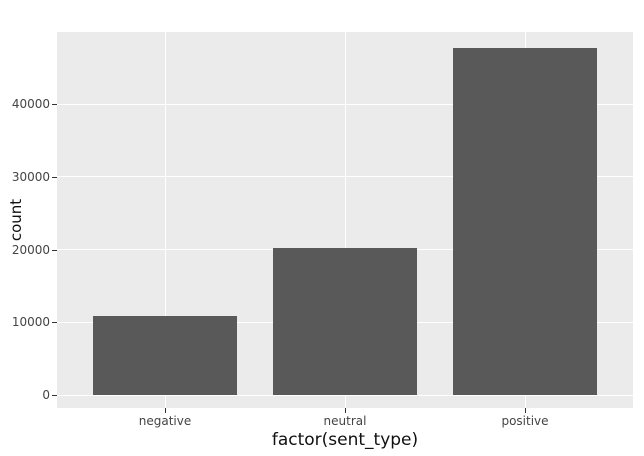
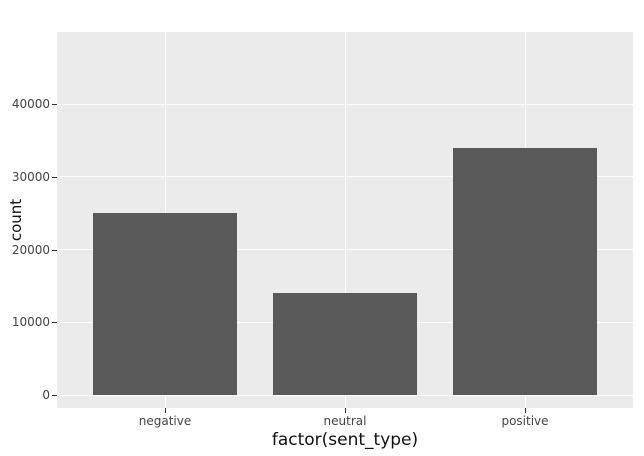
negative: 11000 -> 25000
neutral: 20000 -> 14000
positive: 48000 -> 34000
